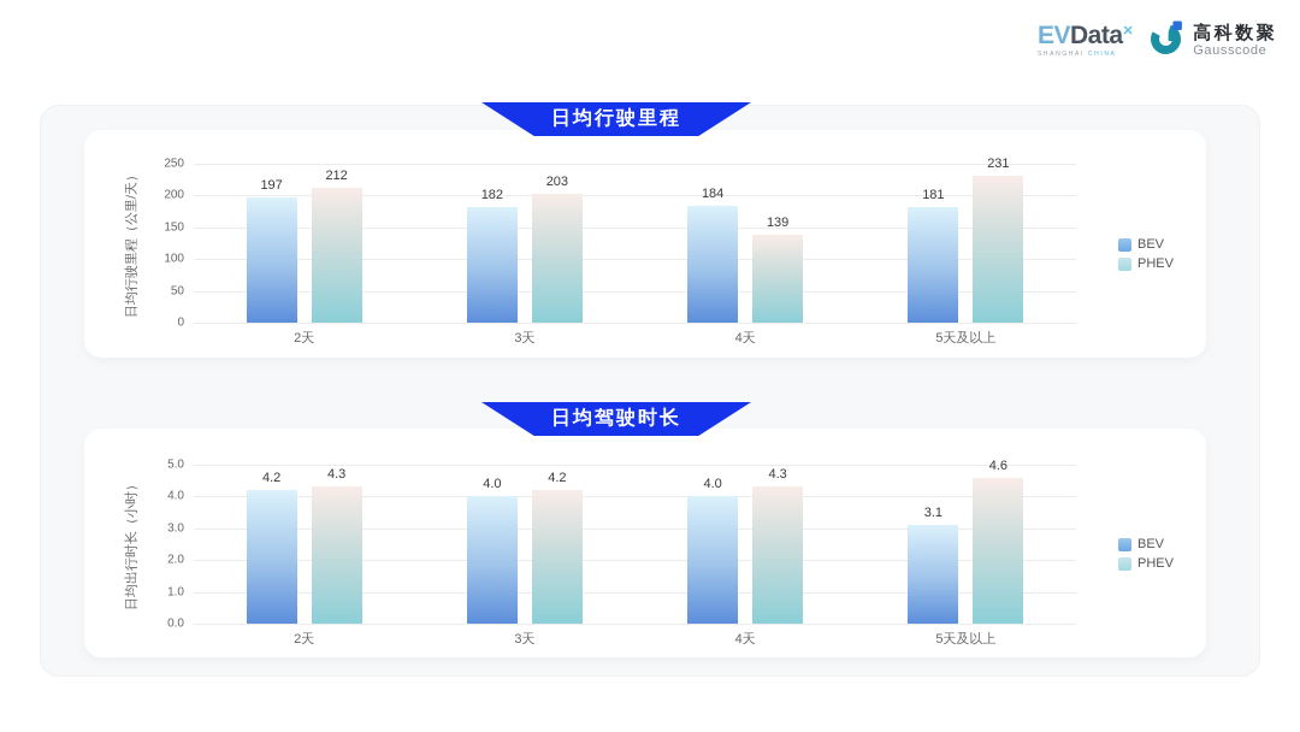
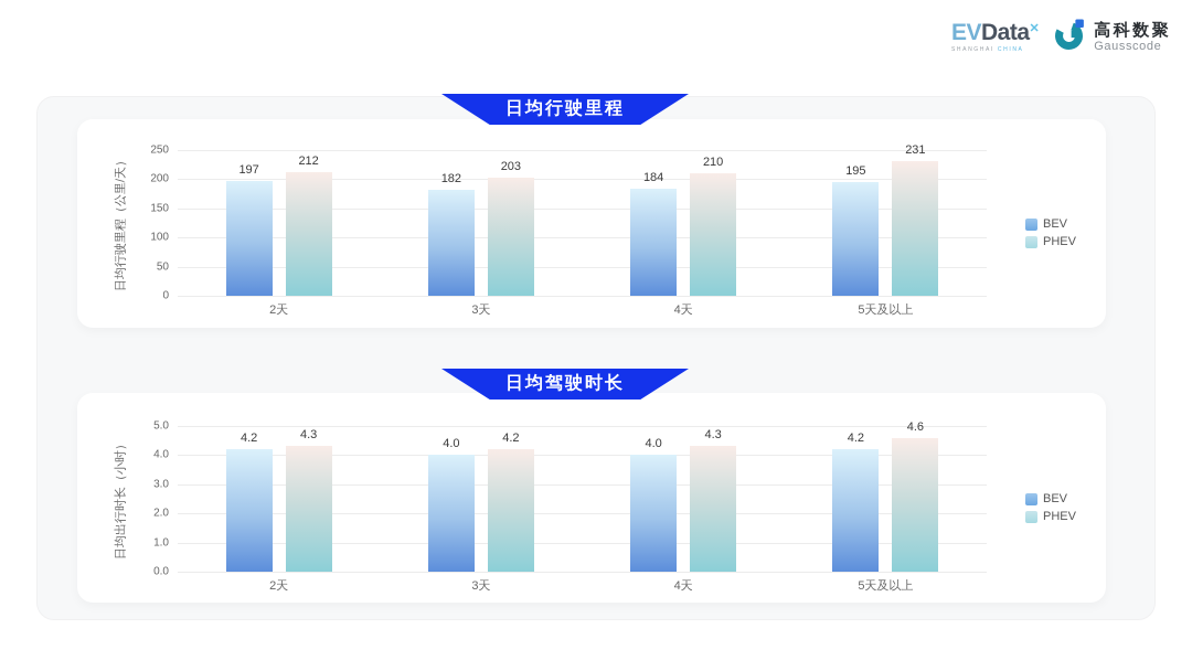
日均行驶里程/PHEV/4天: 139 -> 210
日均行驶里程/BEV/5天及以上: 181 -> 195
日均驾驶时长/BEV/5天及以上: 3.1 -> 4.2
